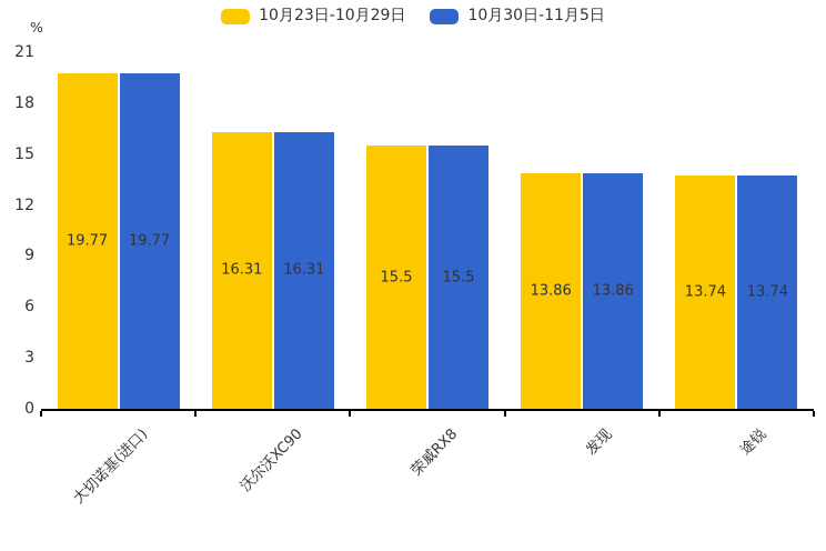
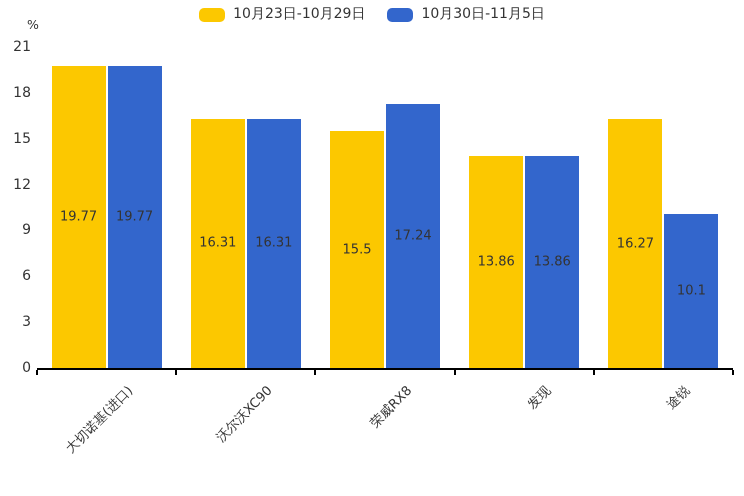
10月30日-11月5日/荣威RX8: 15.5 -> 17.24
10月23日-10月29日/途锐: 13.74 -> 16.27
10月30日-11月5日/途锐: 13.74 -> 10.1
